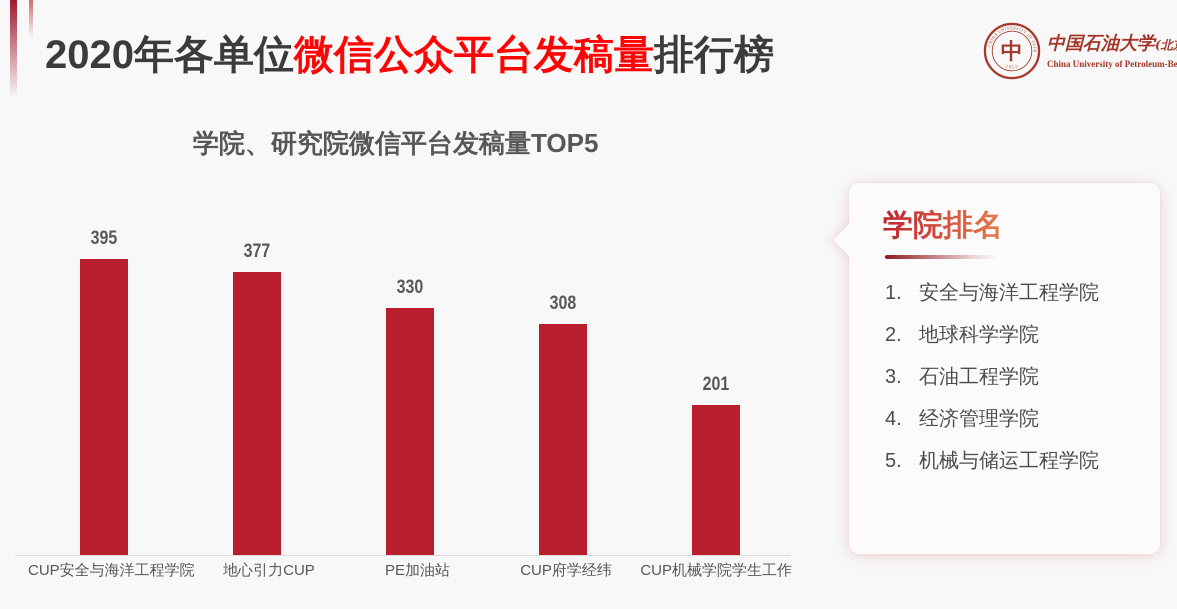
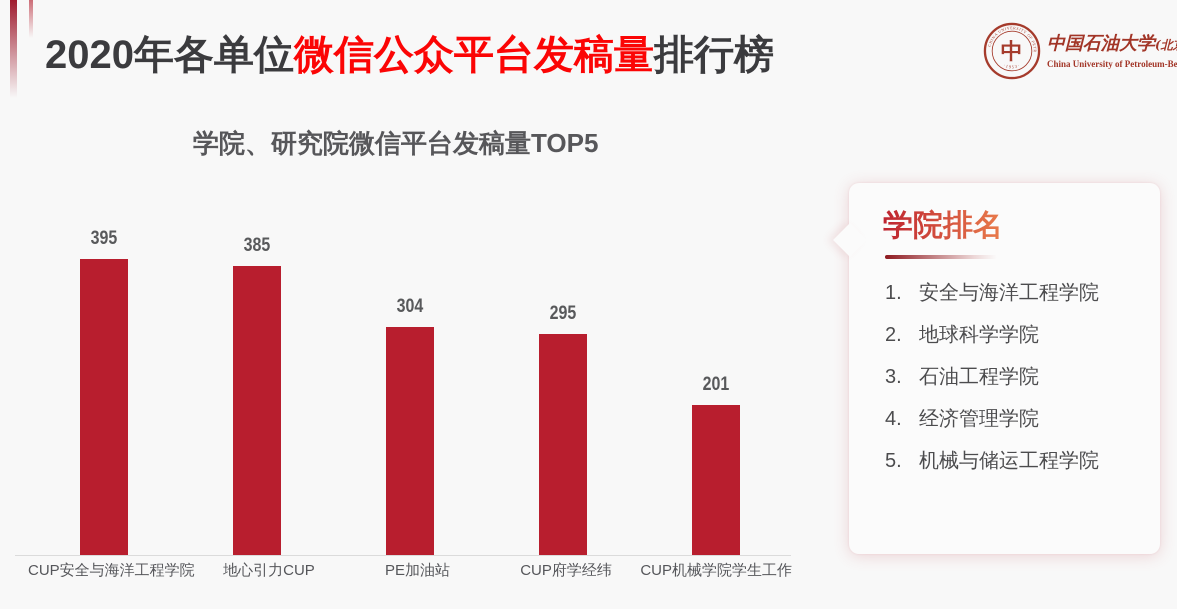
地心引力CUP: 377 -> 385
PE加油站: 330 -> 304
CUP府学经纬: 308 -> 295
